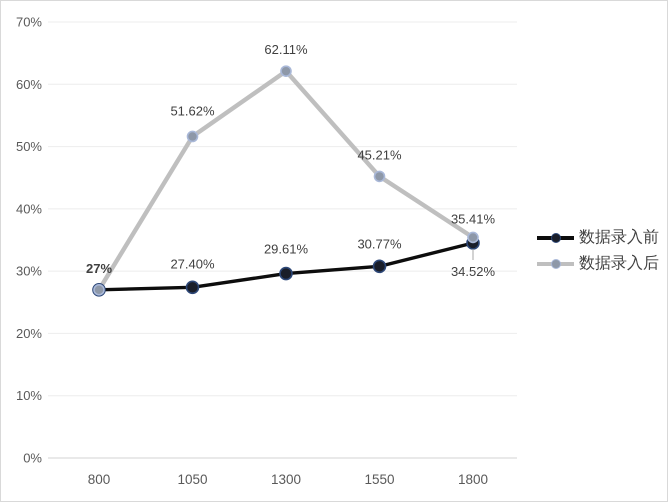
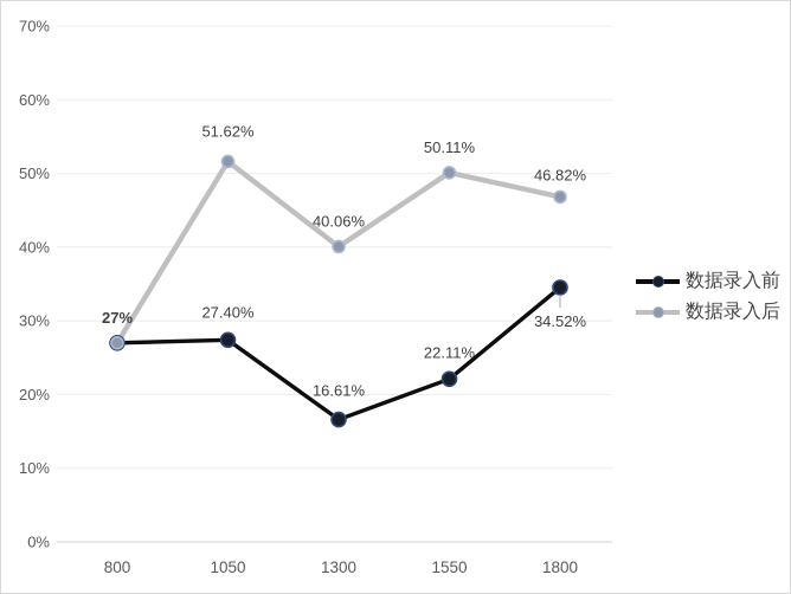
数据录入前/1300: 29.61% -> 16.61%
数据录入后/1300: 62.11% -> 40.06%
数据录入前/1550: 30.77% -> 22.11%
数据录入后/1550: 45.21% -> 50.11%
数据录入后/1800: 35.41% -> 46.82%
